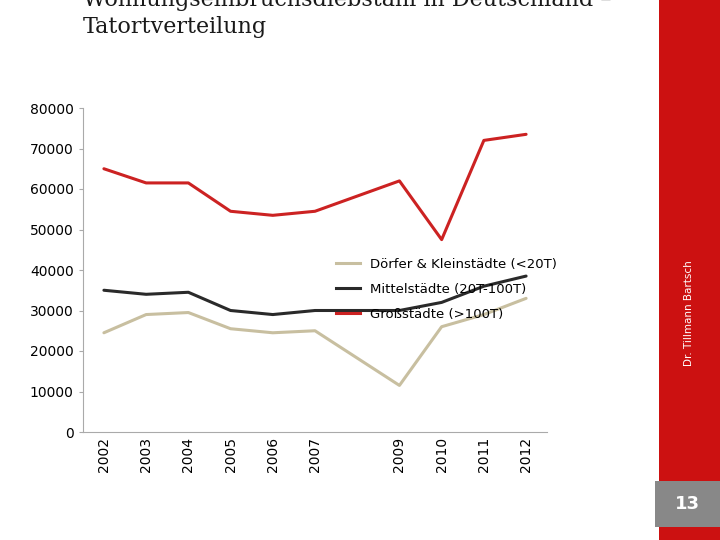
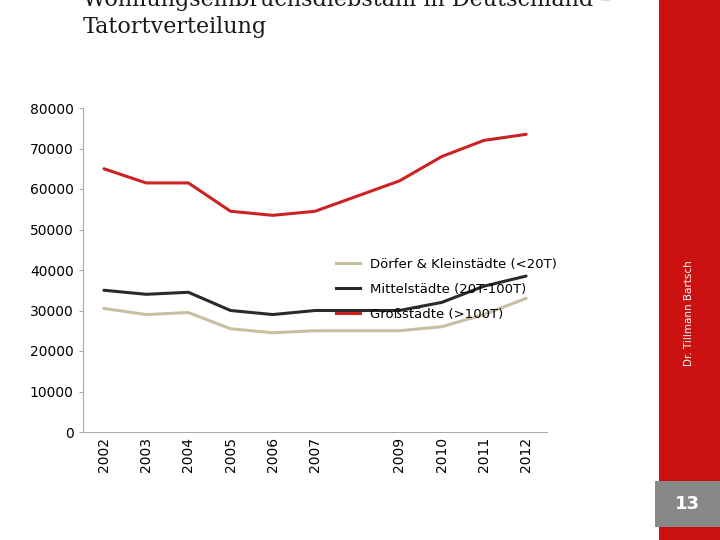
Dörfer & Kleinstädte (<20T)/2002: 24500 -> 30500
Dörfer & Kleinstädte (<20T)/2009: 11500 -> 25000
Großstädte (>100T)/2010: 47500 -> 68000
